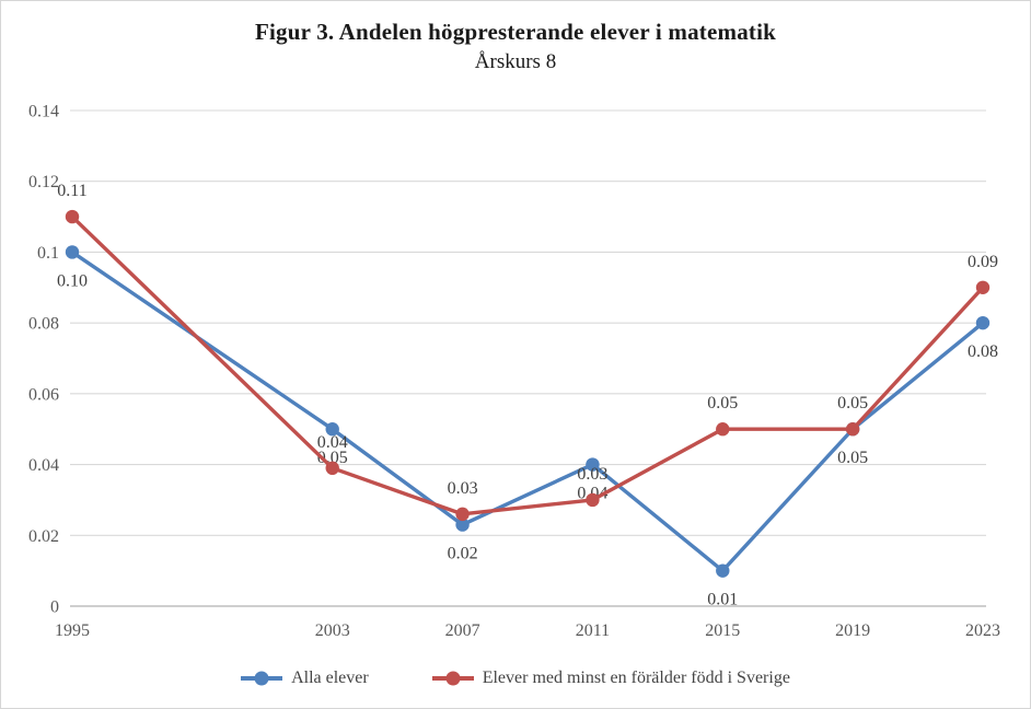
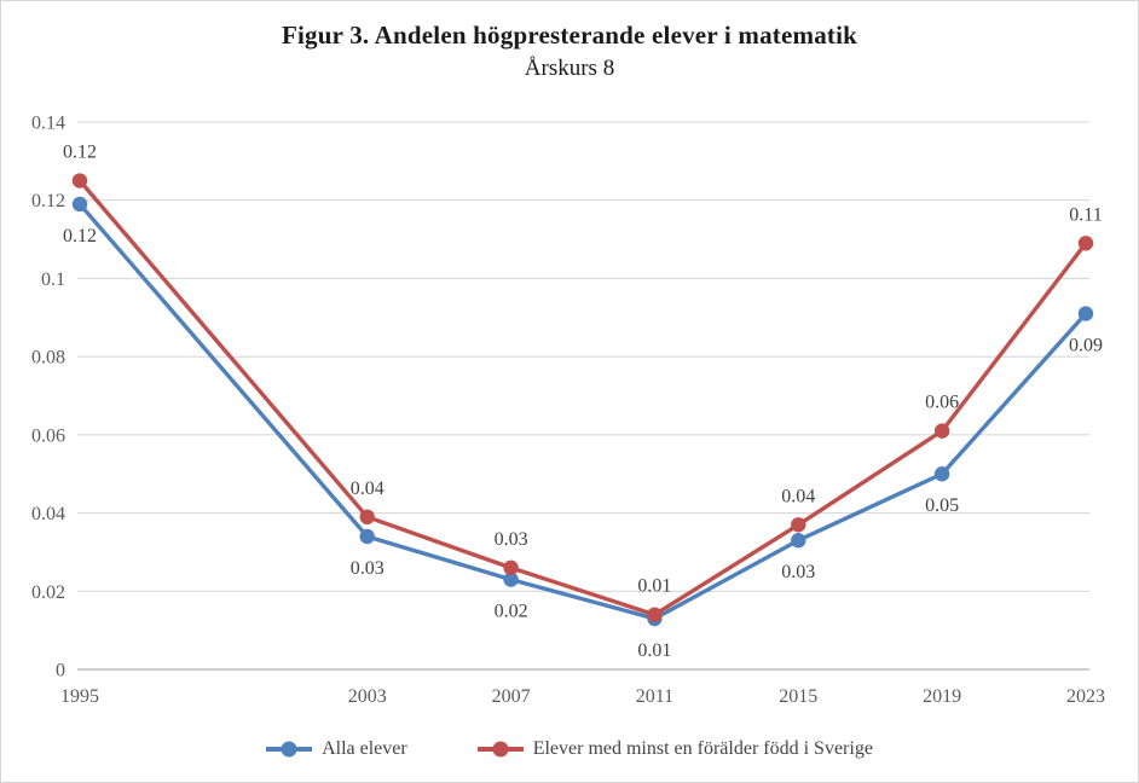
Alla elever/1995: 0.10 -> 0.12
Elever med minst en förälder född i Sverige/1995: 0.11 -> 0.12
Alla elever/2003: 0.05 -> 0.03
Alla elever/2011: 0.04 -> 0.01
Elever med minst en förälder född i Sverige/2011: 0.03 -> 0.01
Alla elever/2015: 0.01 -> 0.03
Elever med minst en förälder född i Sverige/2015: 0.05 -> 0.04
Elever med minst en förälder född i Sverige/2019: 0.05 -> 0.06
Alla elever/2023: 0.08 -> 0.09
Elever med minst en förälder född i Sverige/2023: 0.09 -> 0.11
